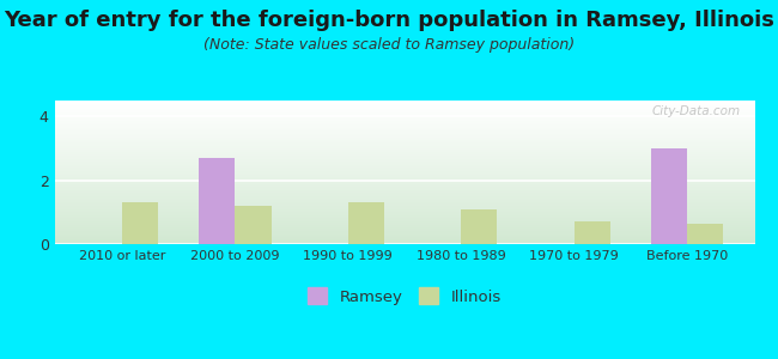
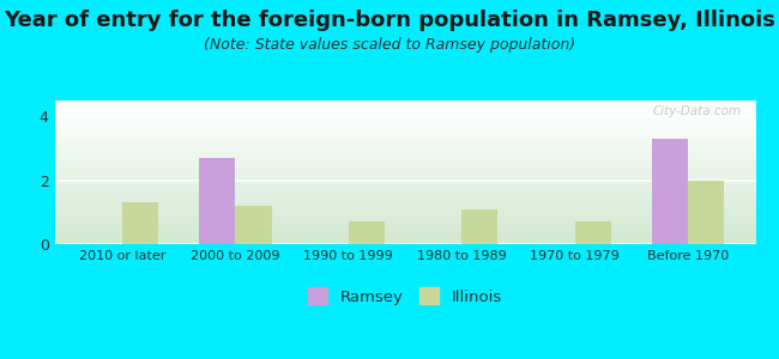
Illinois/1990 to 1999: 1.30 -> 0.70
Ramsey/Before 1970: 3.0 -> 3.3
Illinois/Before 1970: 0.65 -> 2.00
